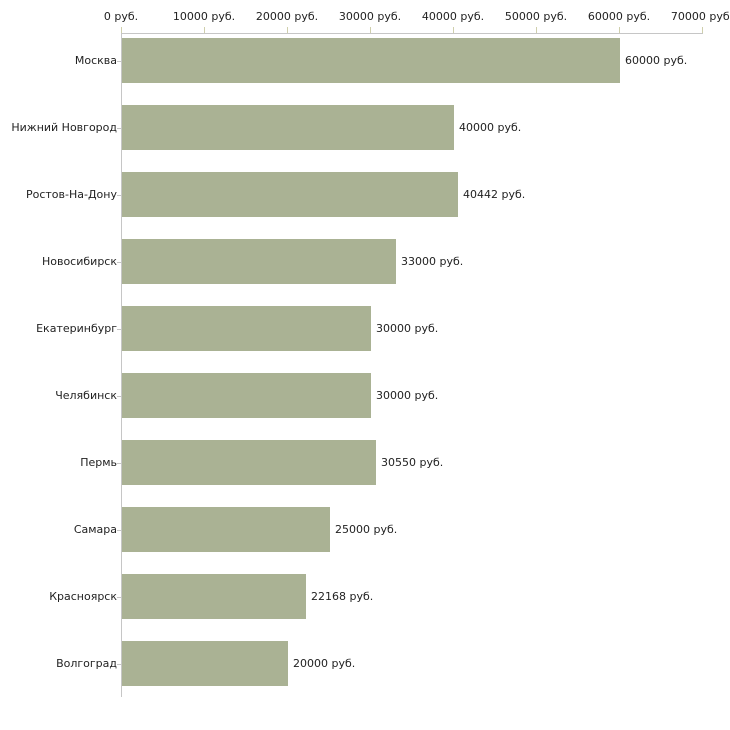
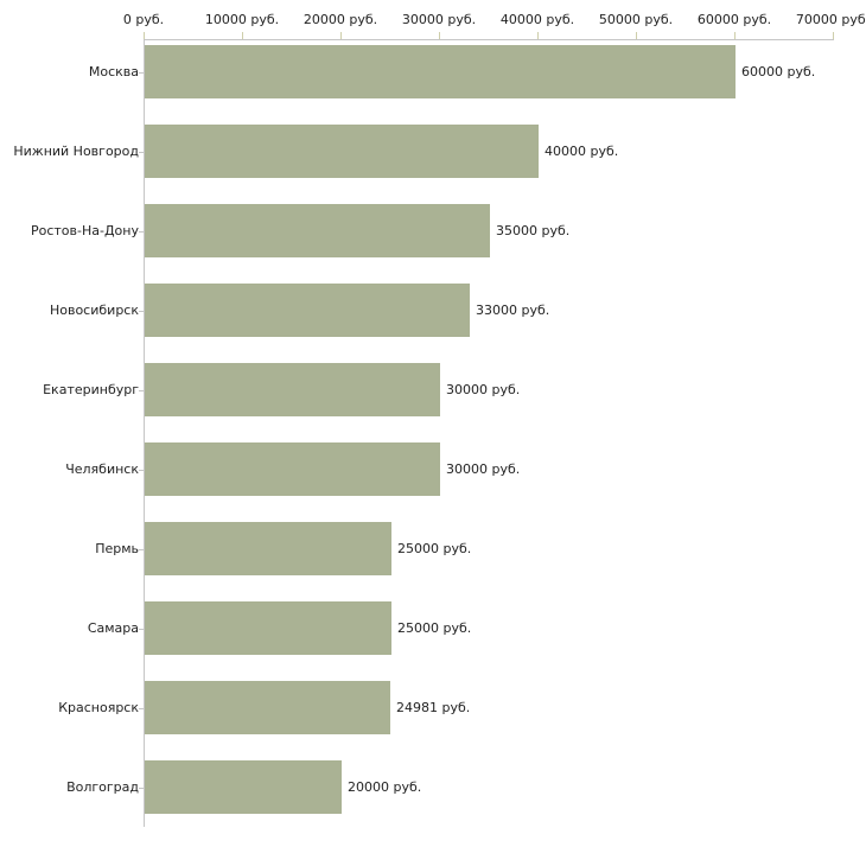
Ростов-На-Дону: 40442 -> 35000
Пермь: 30550 -> 25000
Красноярск: 22168 -> 24981
